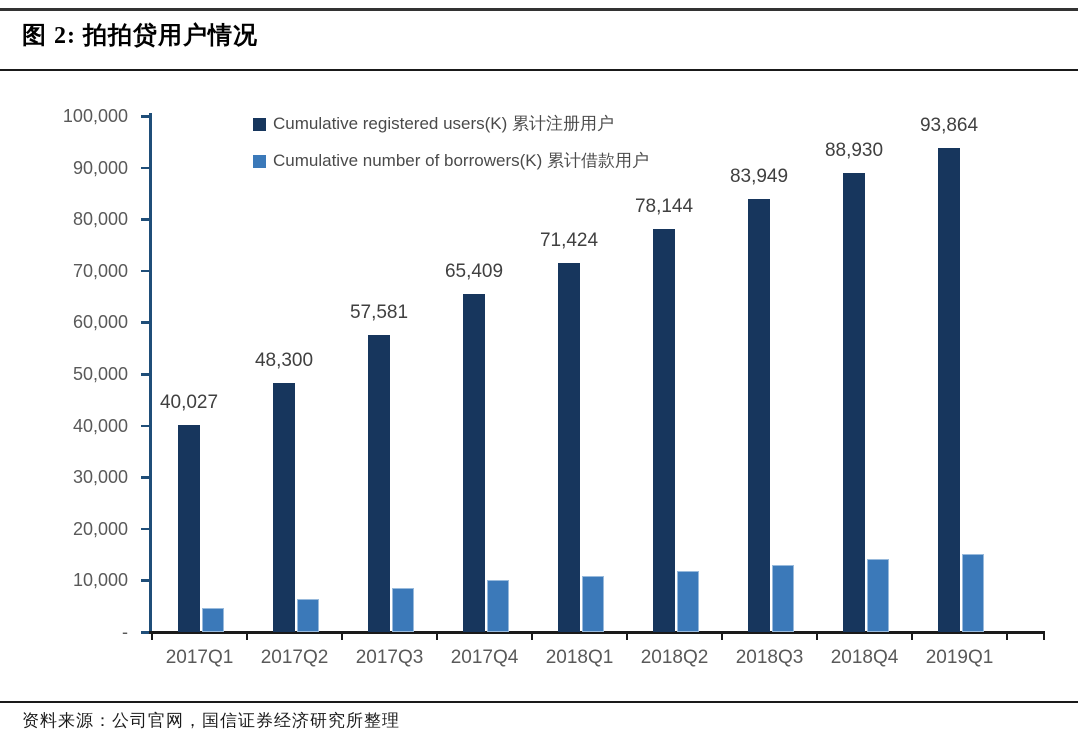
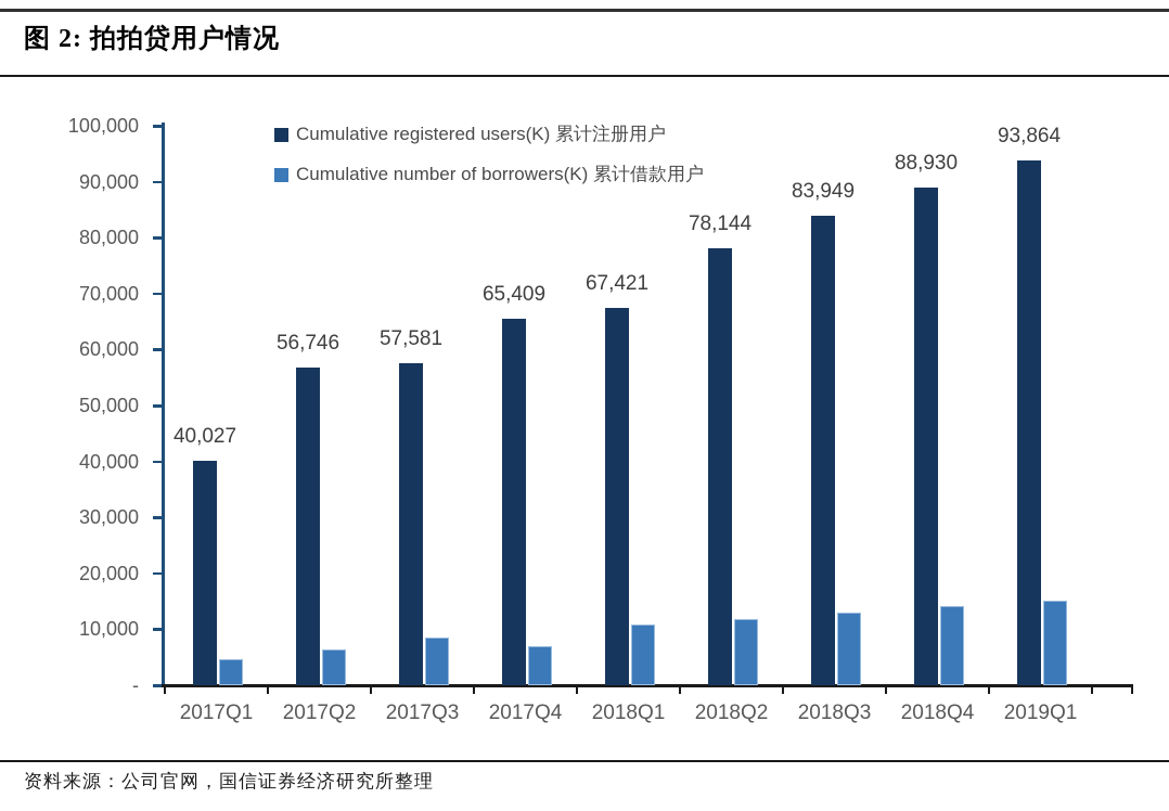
Cumulative registered users(K) 累计注册用户/2017Q2: 48,300 -> 56,746
Cumulative number of borrowers(K) 累计借款用户/2017Q4: 10000 -> 7000
Cumulative registered users(K) 累计注册用户/2018Q1: 71,424 -> 67,421
